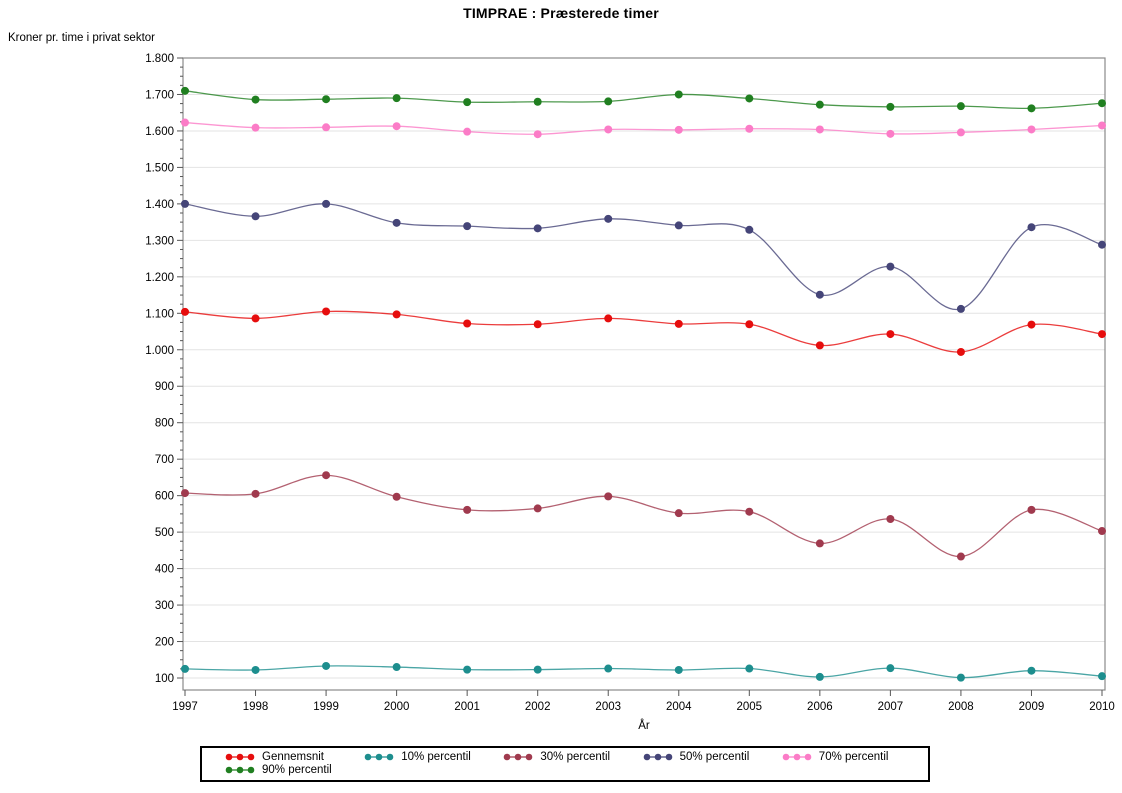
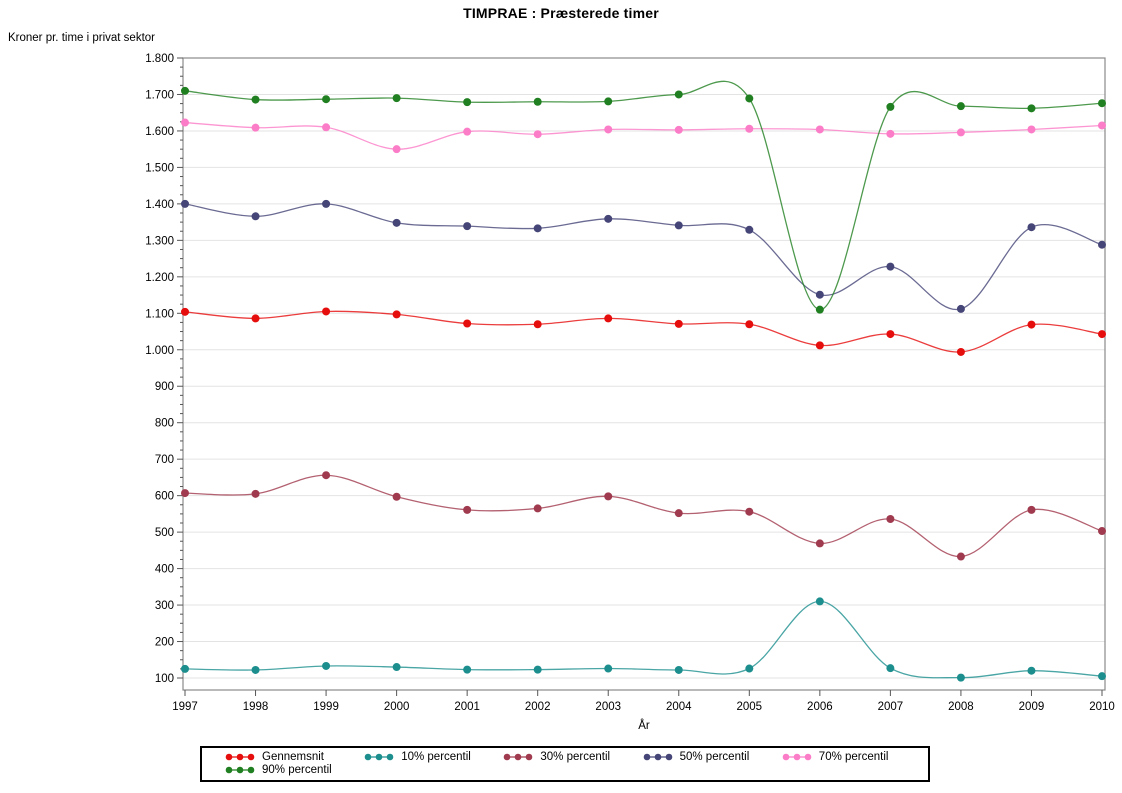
70% percentil/2000: 1610 -> 1550
10% percentil/2006: 100 -> 310
90% percentil/2006: 1670 -> 1110
